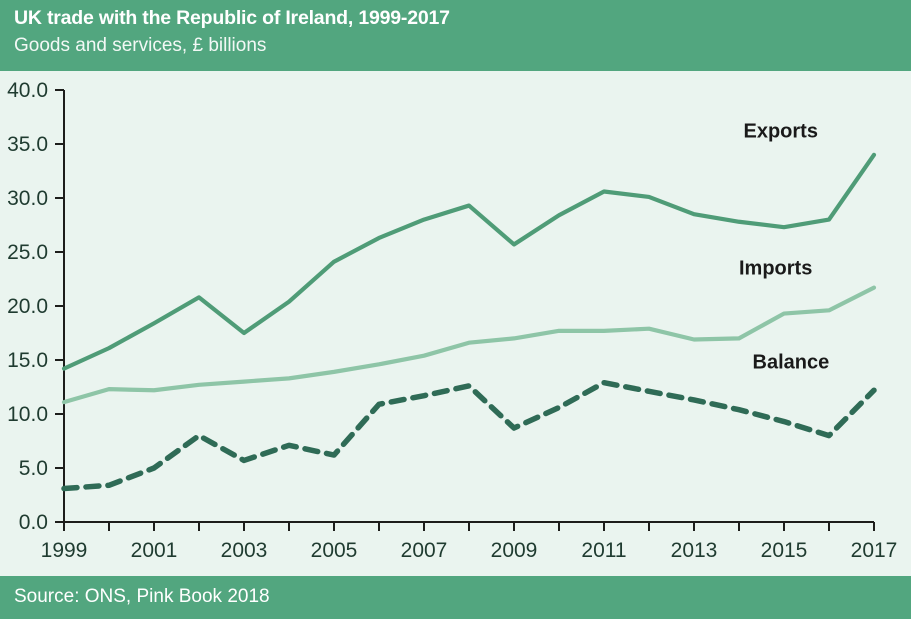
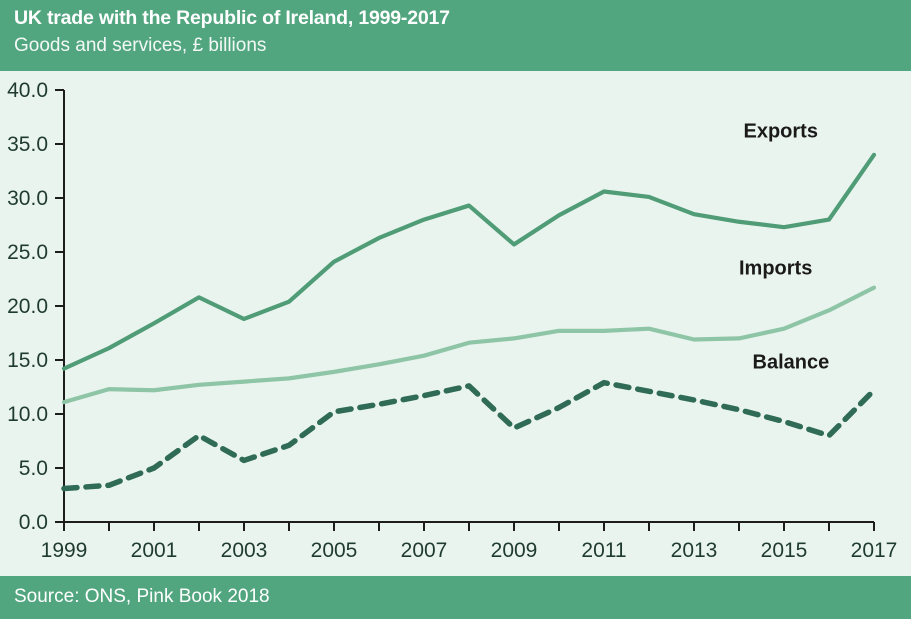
Exports/2003: 17.5 -> 18.8
Balance/2005: 6.2 -> 10.2
Imports/2015: 19.3 -> 17.9
